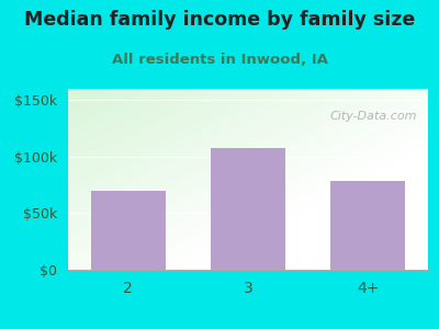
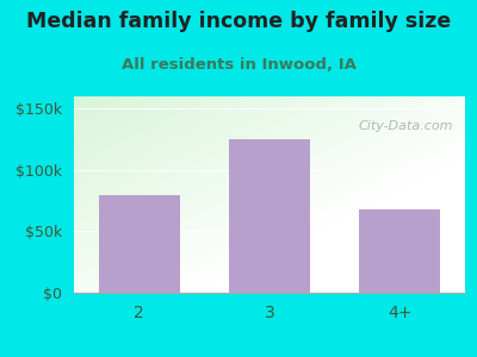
2: $70k -> $80k
3: $108k -> $125k
4+: $79k -> $68k
